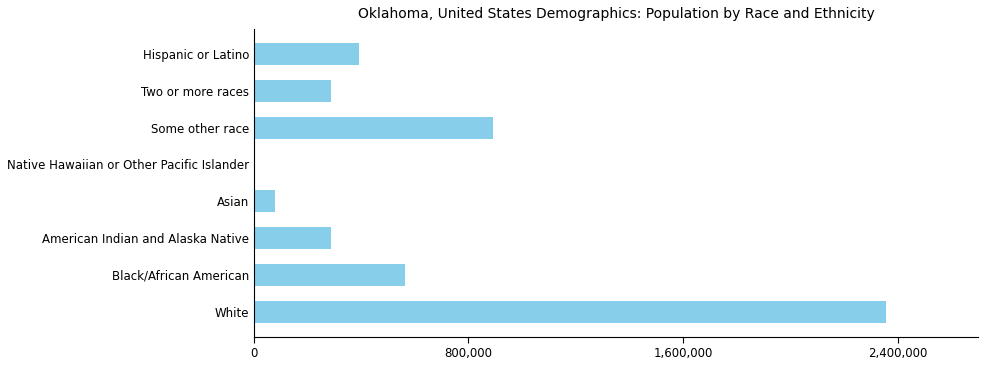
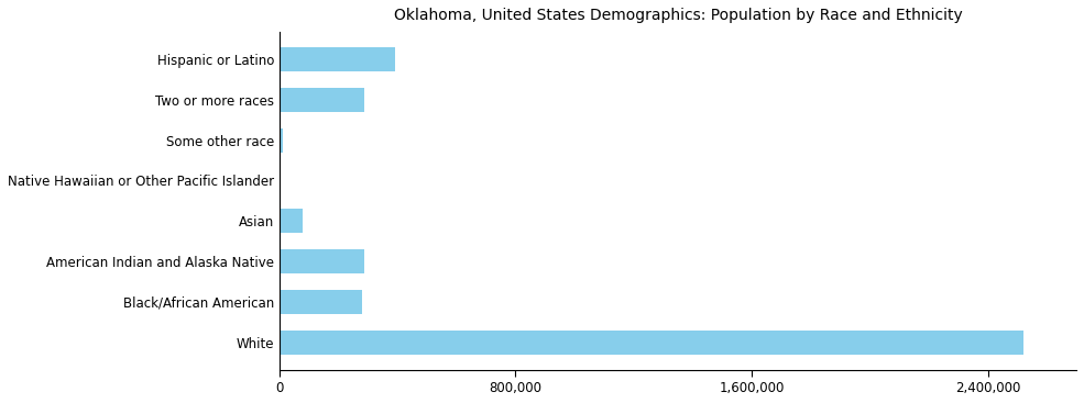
Some other race: 890,000 -> 10,000
Black/African American: 565,000 -> 281,000
White: 2,355,000 -> 2,520,000
